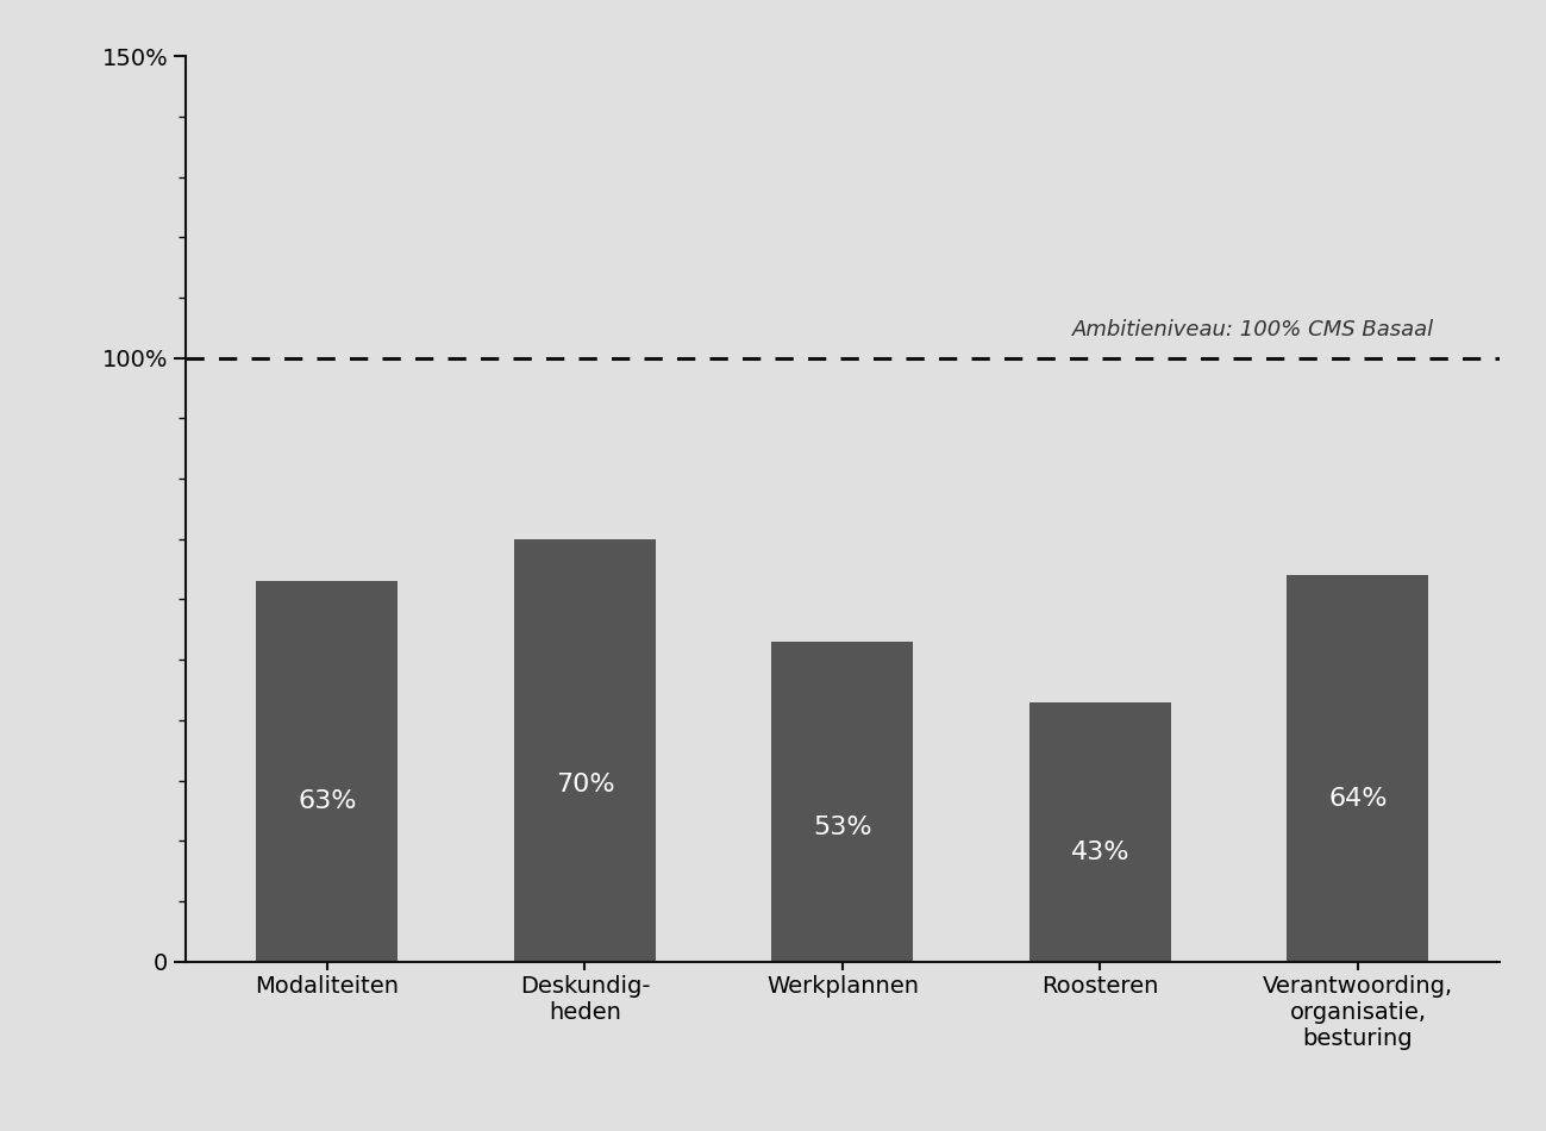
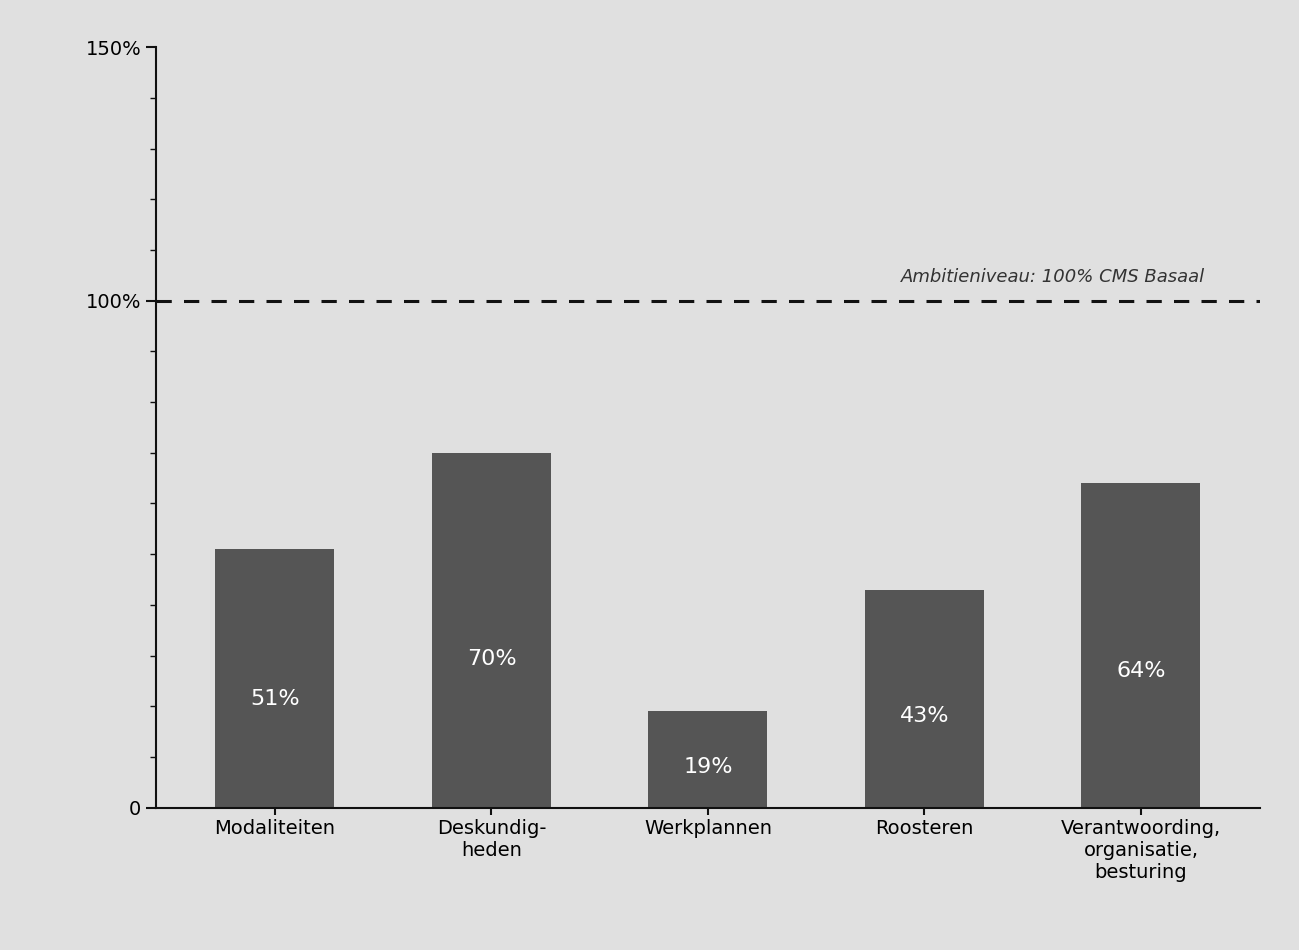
Modaliteiten: 63% -> 51%
Werkplannen: 53% -> 19%
